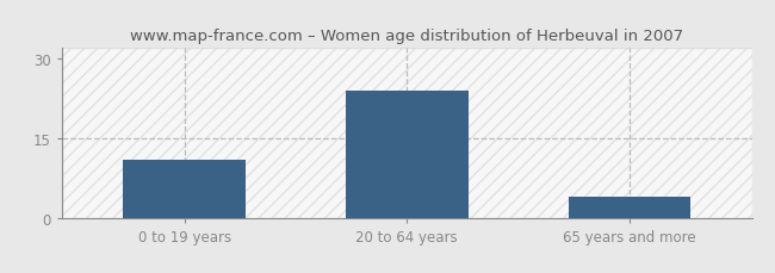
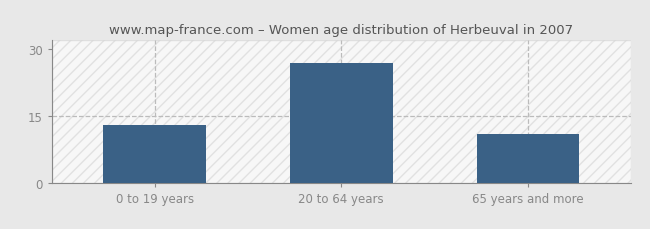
0 to 19 years: 11 -> 13
20 to 64 years: 24 -> 27
65 years and more: 4 -> 11
